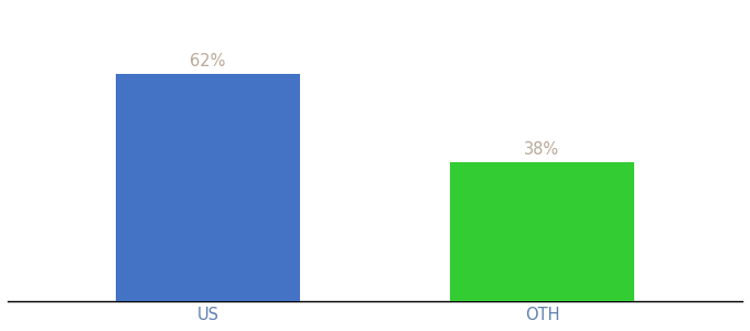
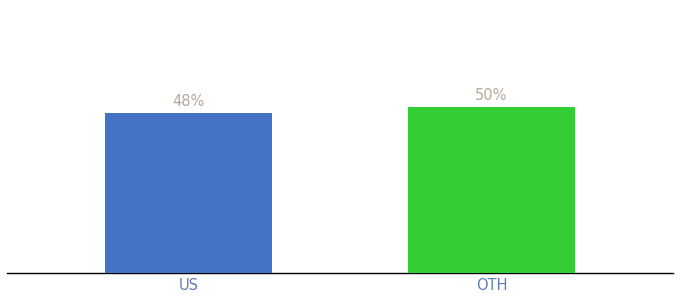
US: 62% -> 48%
OTH: 38% -> 50%
